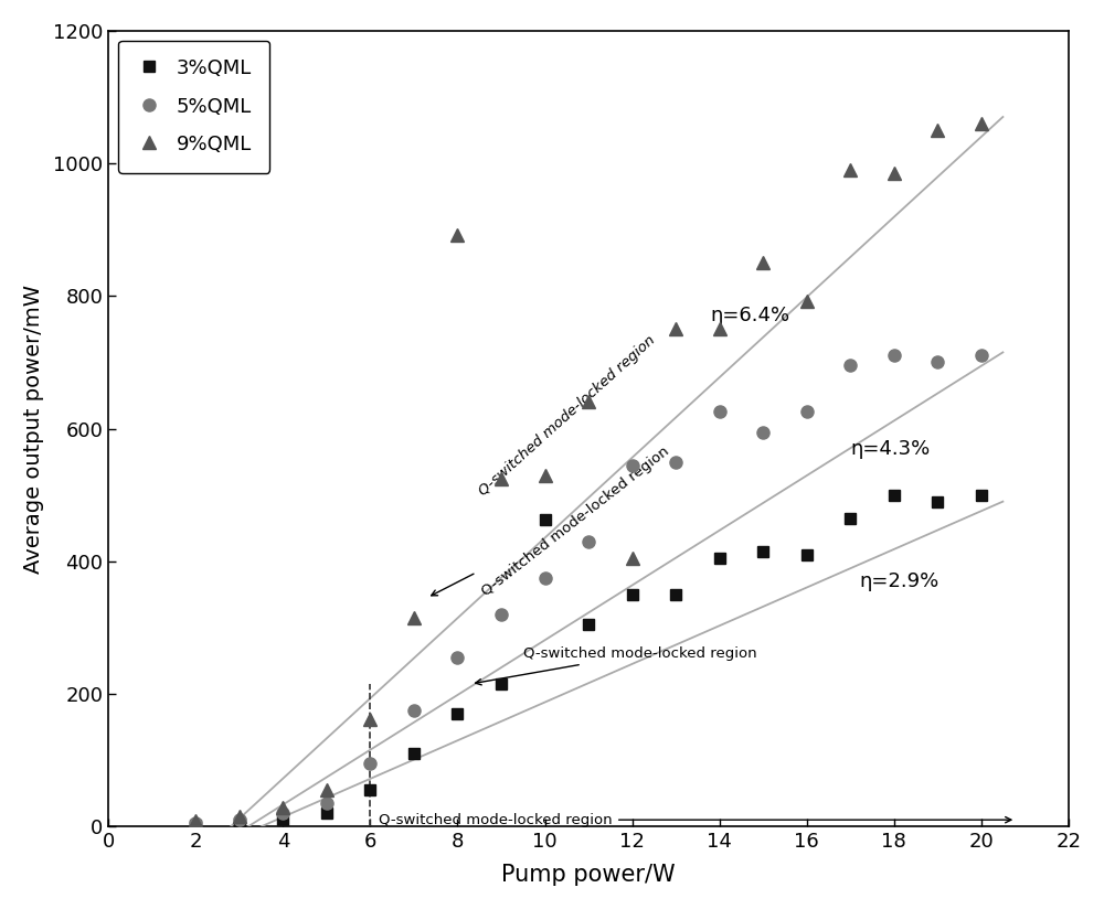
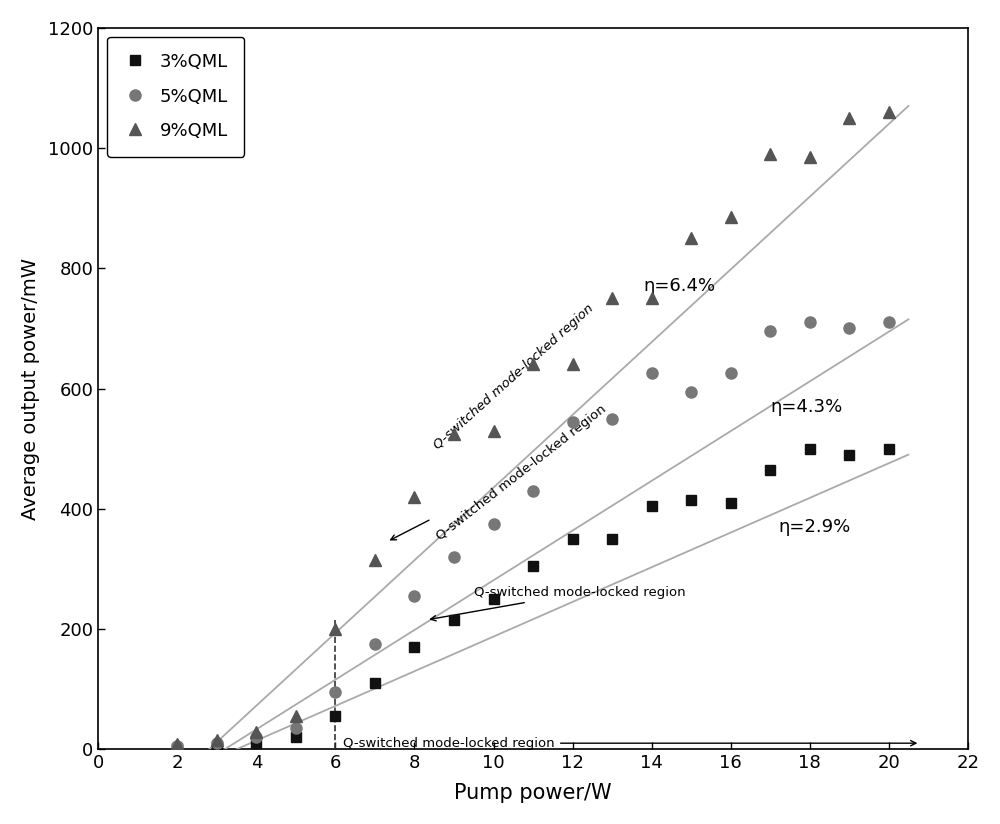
9%QML/6: 162 -> 200
9%QML/8: 892 -> 420
3%QML/10: 462 -> 250
9%QML/12: 404 -> 640
9%QML/16: 792 -> 885
